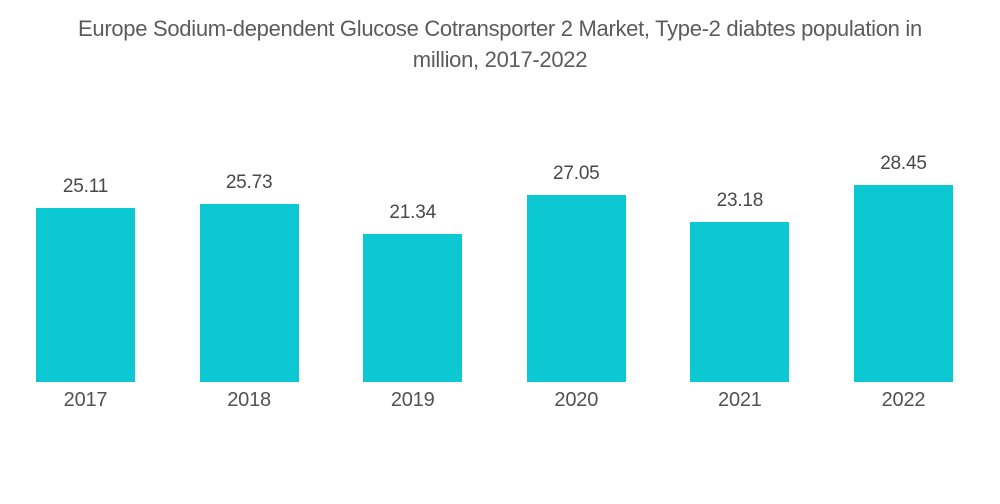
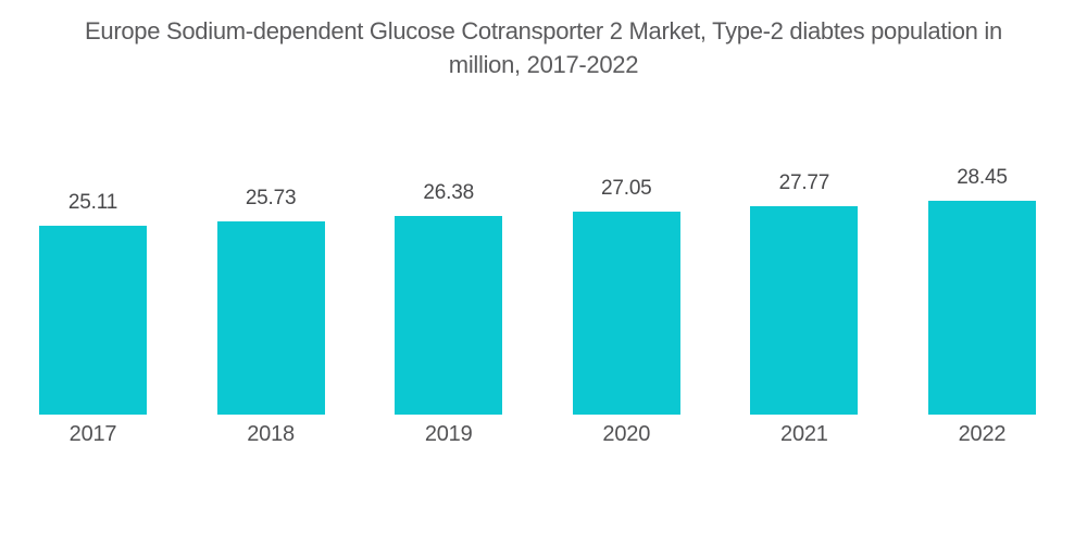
2019: 21.34 -> 26.38
2021: 23.18 -> 27.77
